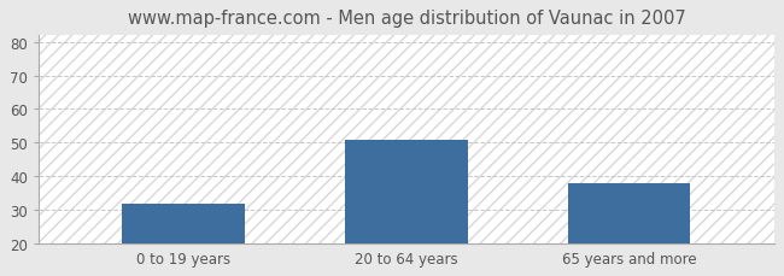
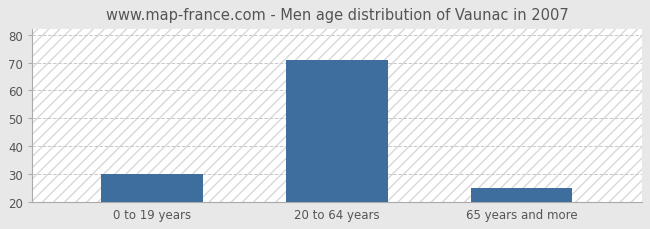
0 to 19 years: 32 -> 30
20 to 64 years: 51 -> 71
65 years and more: 38 -> 25
